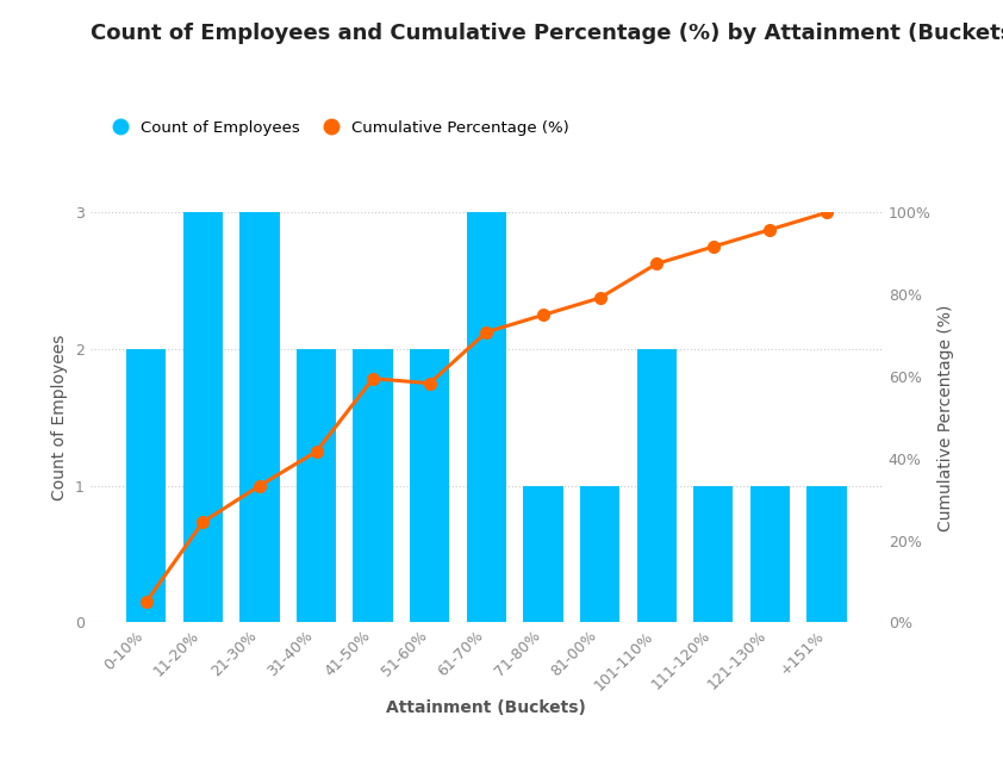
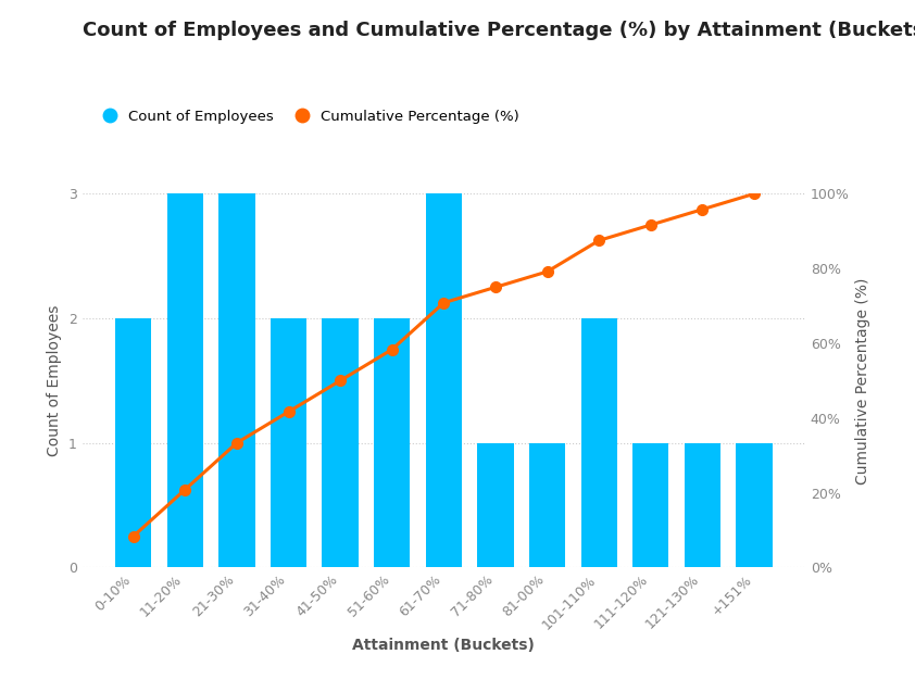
Cumulative Percentage (%)/0-10%: 5.0% -> 8.3%
Cumulative Percentage (%)/11-20%: 24.5% -> 20.8%
Cumulative Percentage (%)/41-50%: 59.5% -> 50.0%
